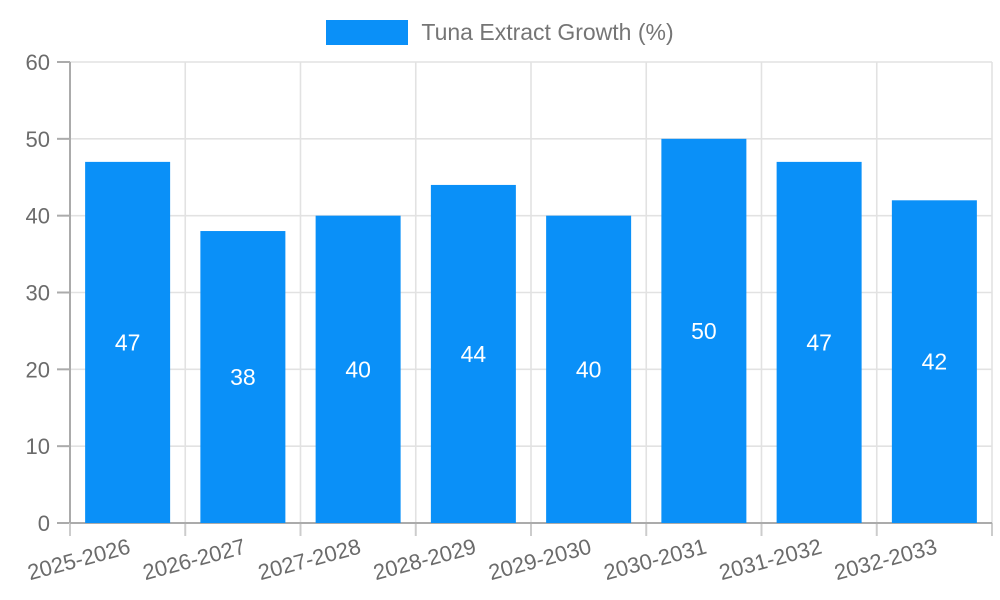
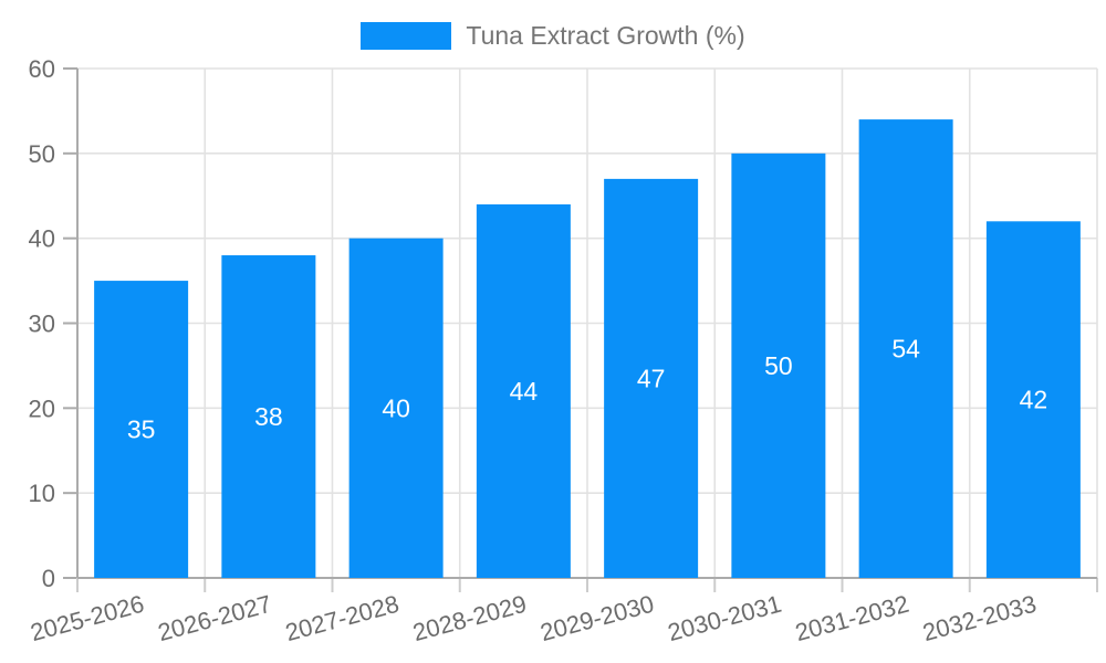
2025-2026: 47 -> 35
2029-2030: 40 -> 47
2031-2032: 47 -> 54
